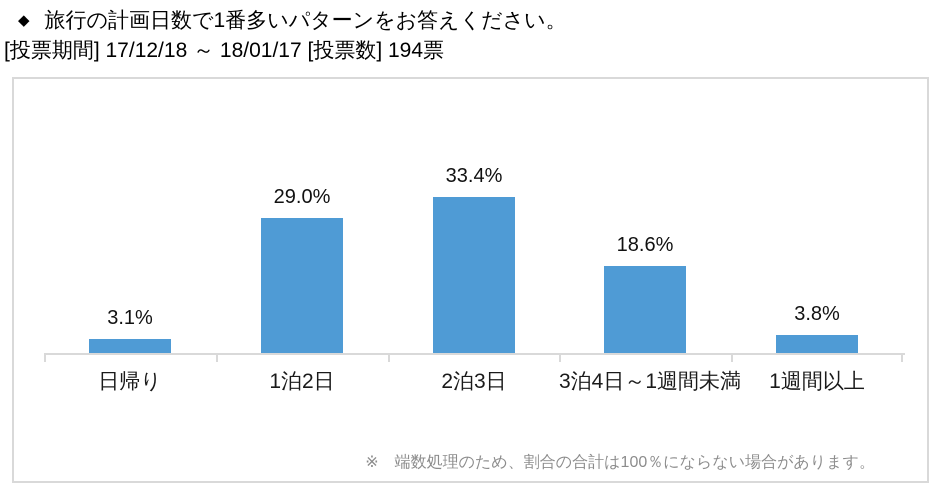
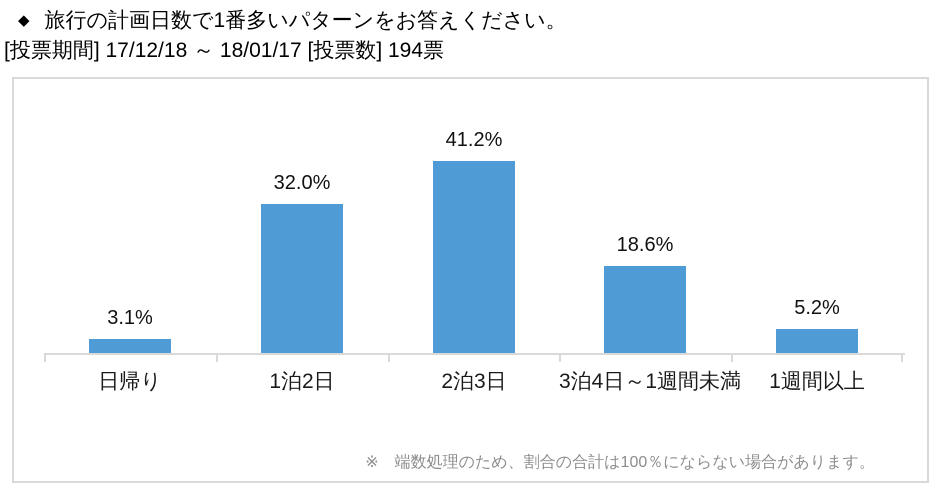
1泊2日: 29.0% -> 32.0%
2泊3日: 33.4% -> 41.2%
1週間以上: 3.8% -> 5.2%
